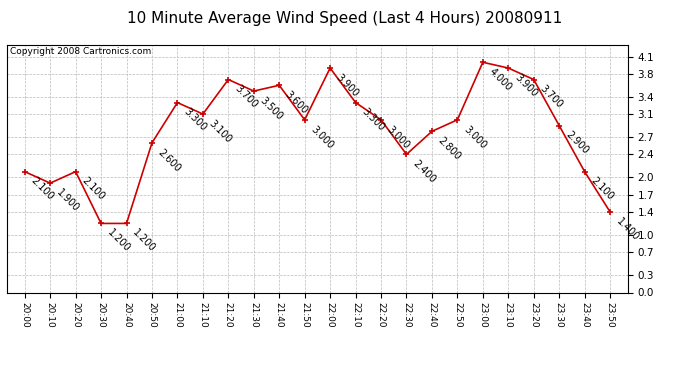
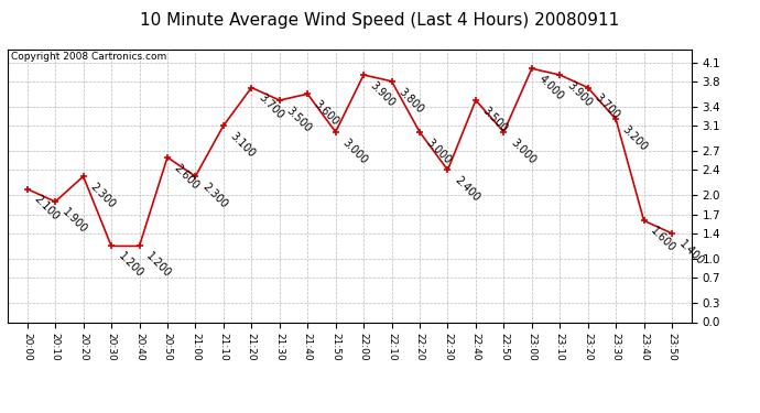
20:20: 2.100 -> 2.300
21:00: 3.300 -> 2.300
22:10: 3.300 -> 3.800
22:40: 2.800 -> 3.500
23:30: 2.900 -> 3.200
23:40: 2.100 -> 1.600
